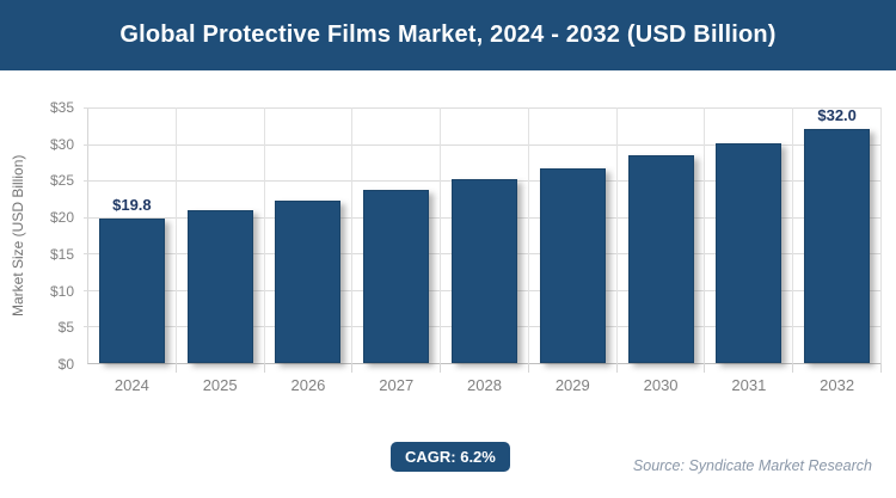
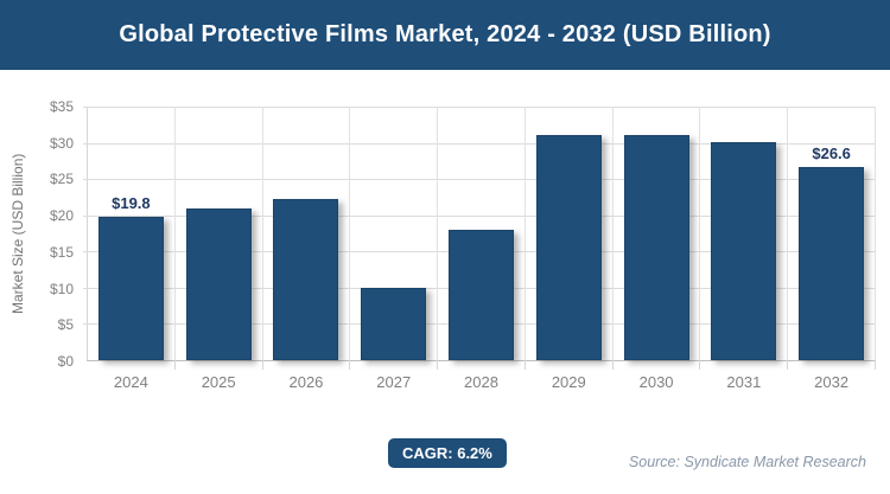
2027: $24 -> $10
2028: $25 -> $18
2029: $27 -> $31
2030: $28 -> $31
2032: $32.0 -> $26.6
